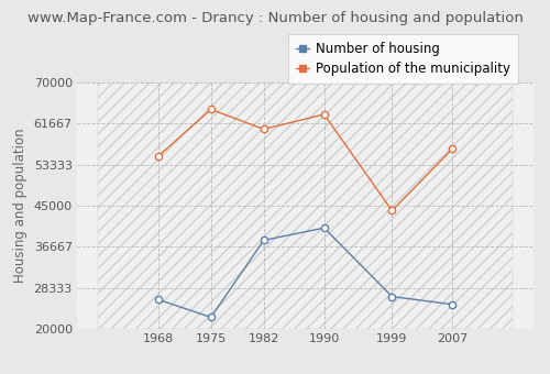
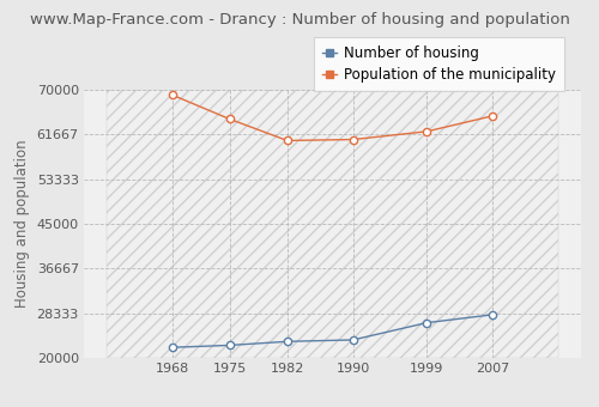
Number of housing/1968: 26000 -> 22000
Population of the municipality/1968: 55000 -> 69000
Number of housing/1982: 38000 -> 23100
Number of housing/1990: 40500 -> 23400
Population of the municipality/1990: 63500 -> 60700
Population of the municipality/1999: 44000 -> 62200
Number of housing/2007: 25000 -> 28100
Population of the municipality/2007: 56500 -> 65100
